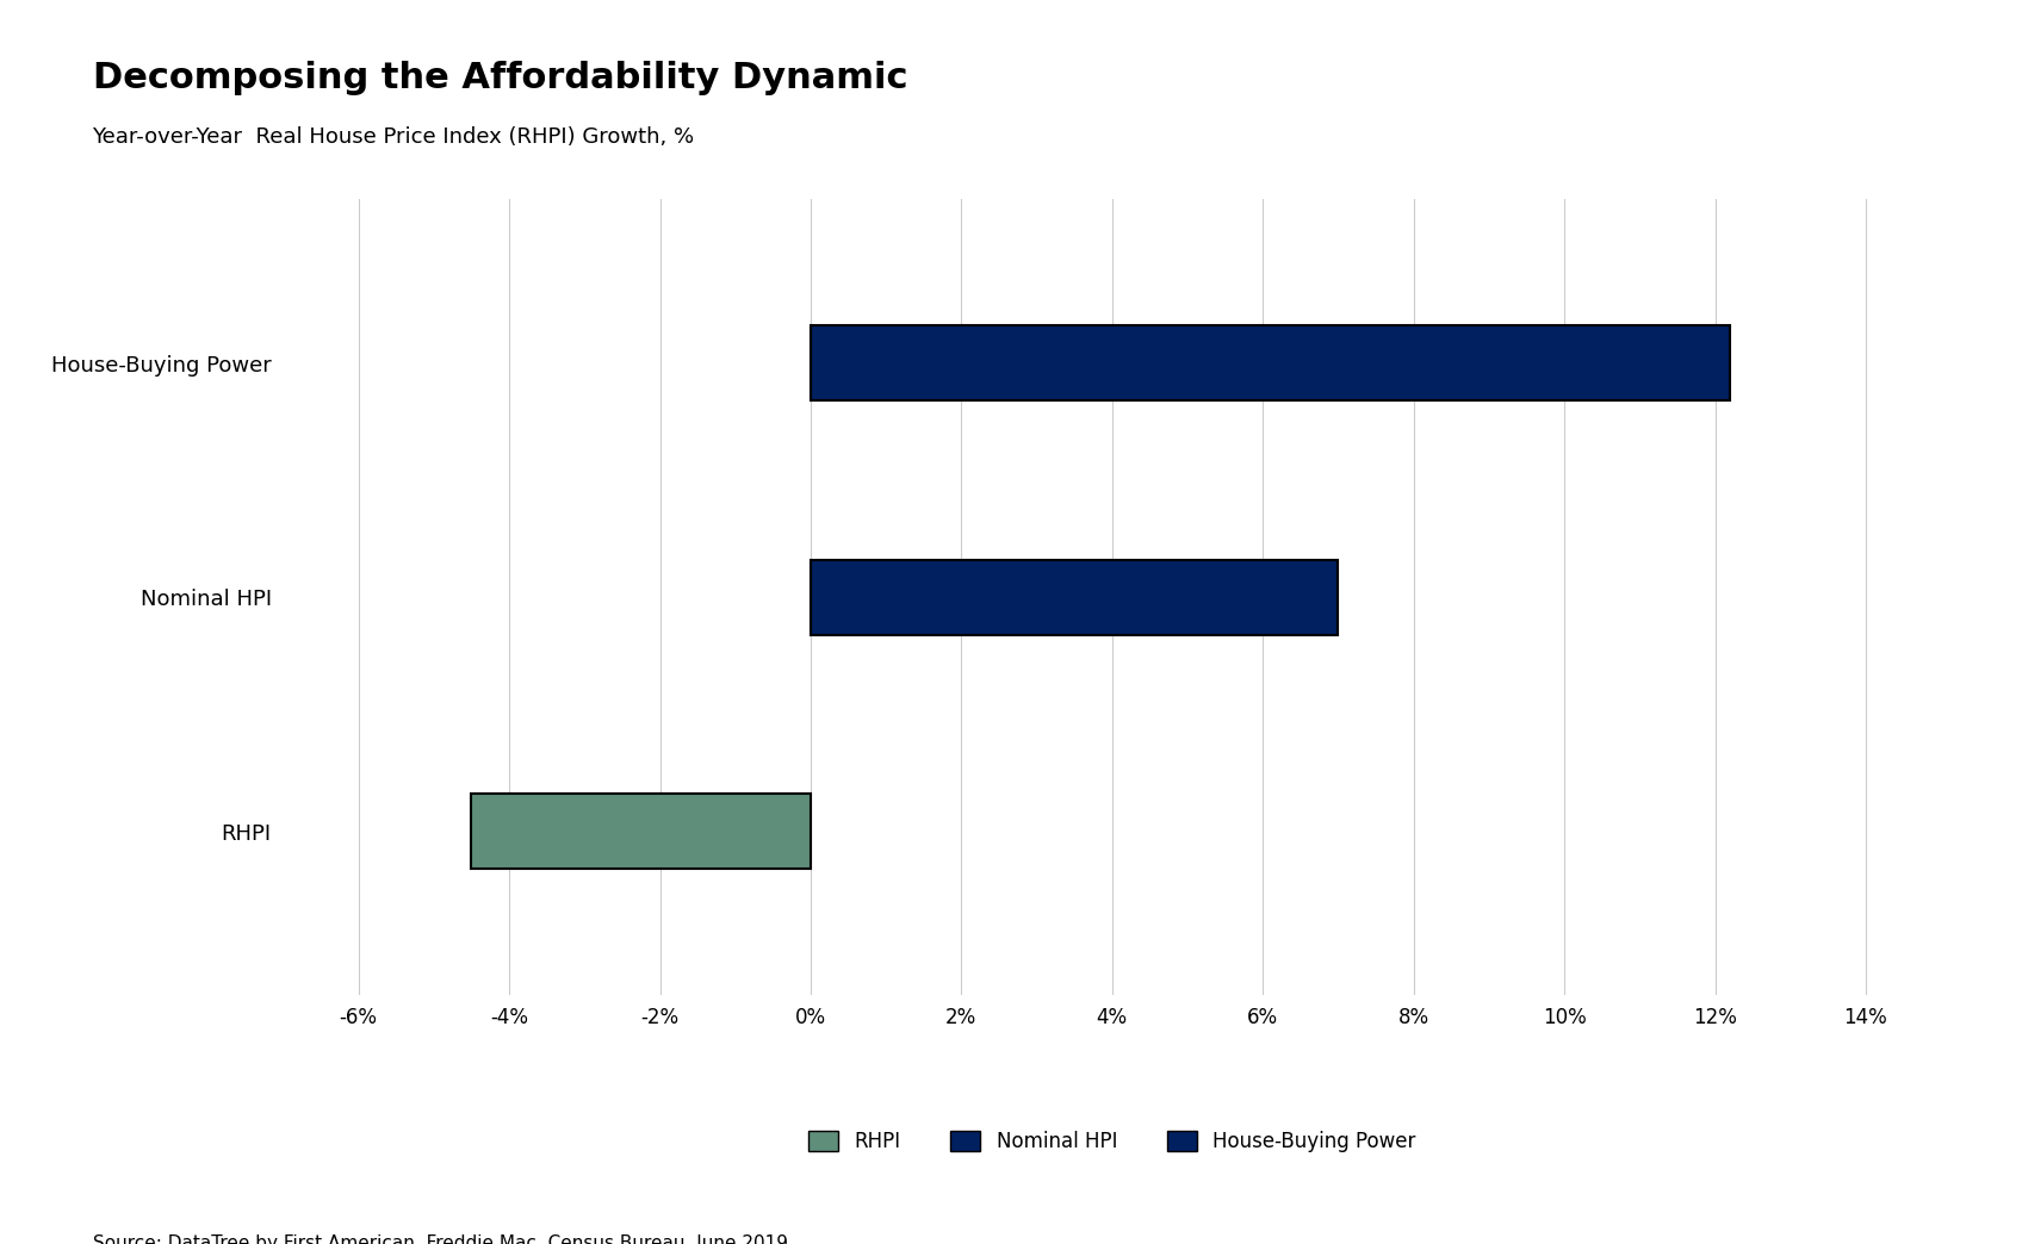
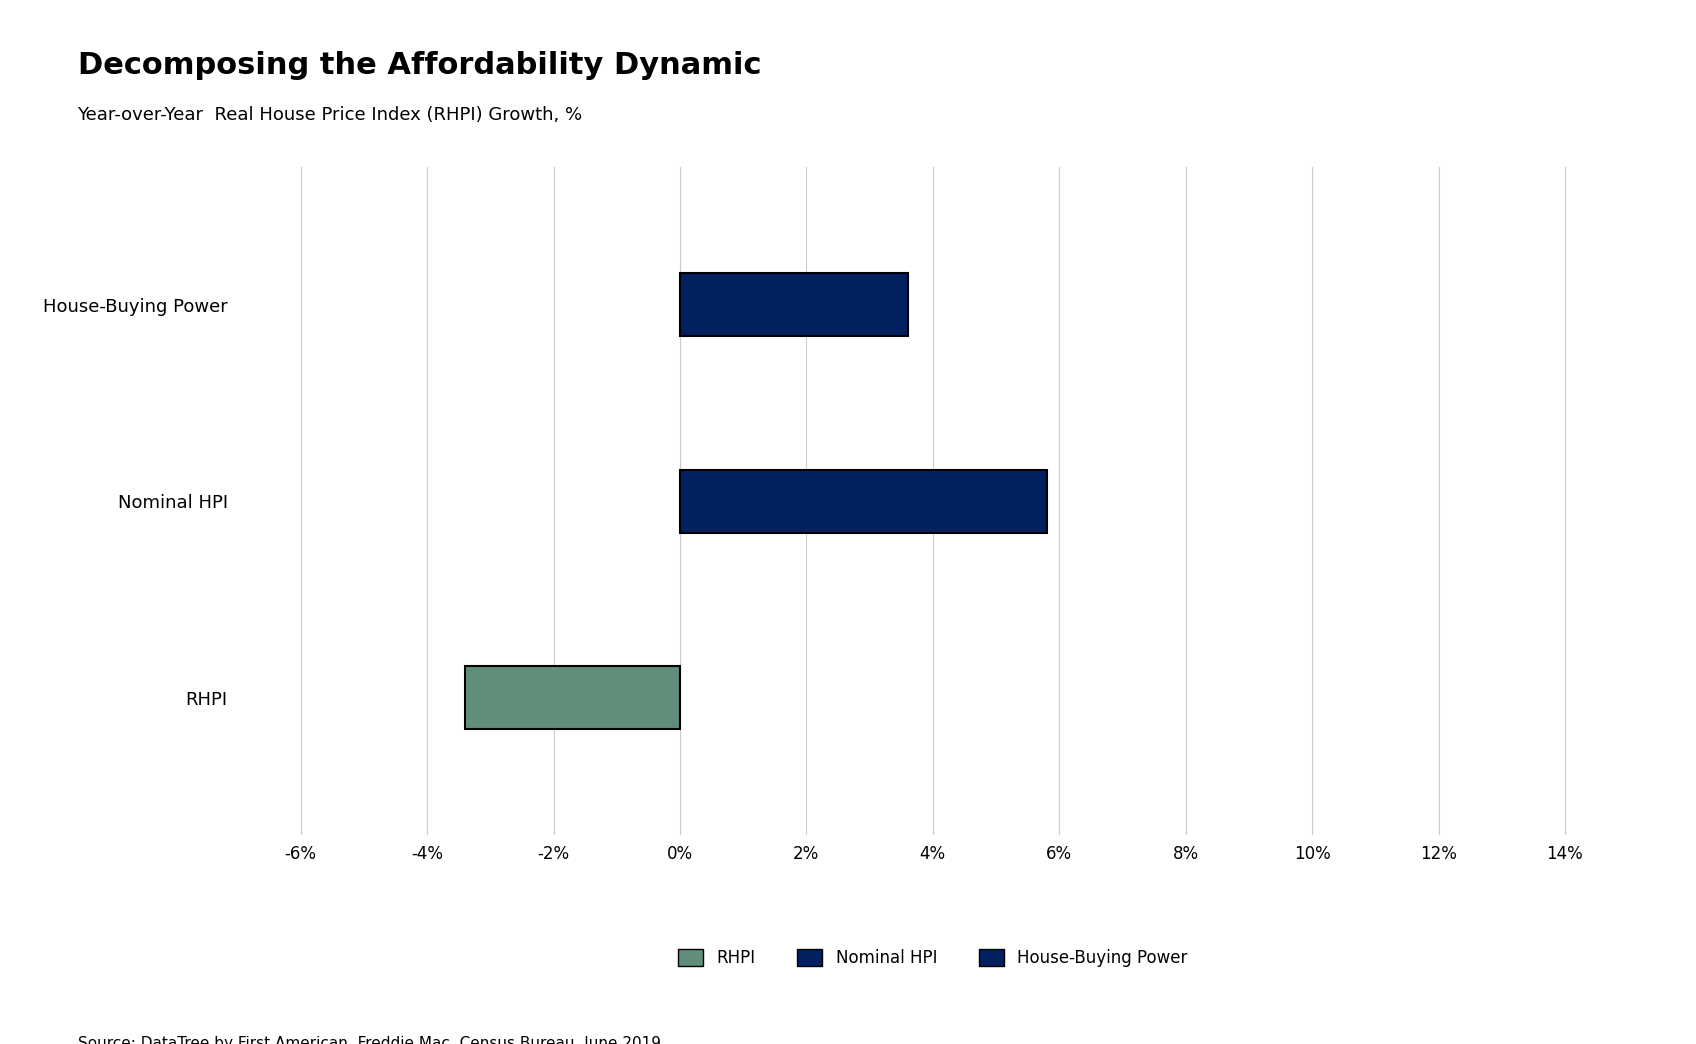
House-Buying Power: 12.2% -> 3.6%
Nominal HPI: 7.0% -> 5.8%
RHPI: -4.5% -> -3.4%
